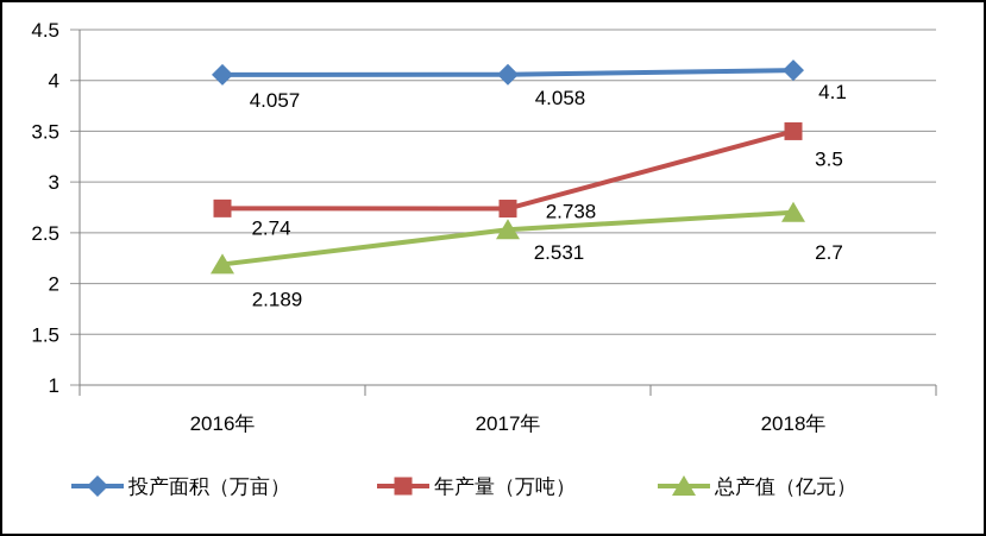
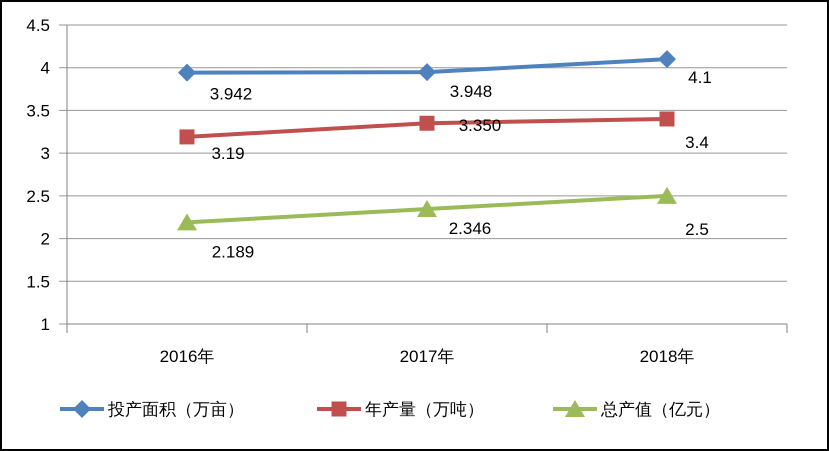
投产面积（万亩）/2016年: 4.057 -> 3.942
年产量（万吨）/2016年: 2.74 -> 3.19
投产面积（万亩）/2017年: 4.058 -> 3.948
年产量（万吨）/2017年: 2.738 -> 3.350
总产值（亿元）/2017年: 2.531 -> 2.346
年产量（万吨）/2018年: 3.5 -> 3.4
总产值（亿元）/2018年: 2.7 -> 2.5
